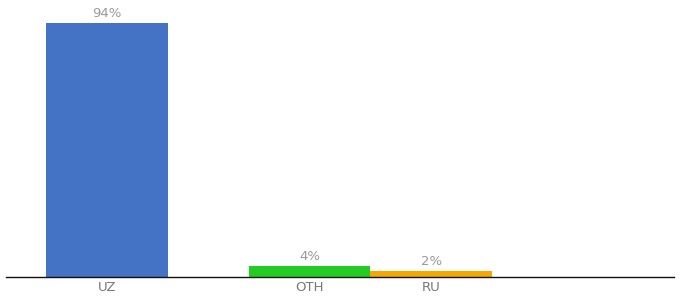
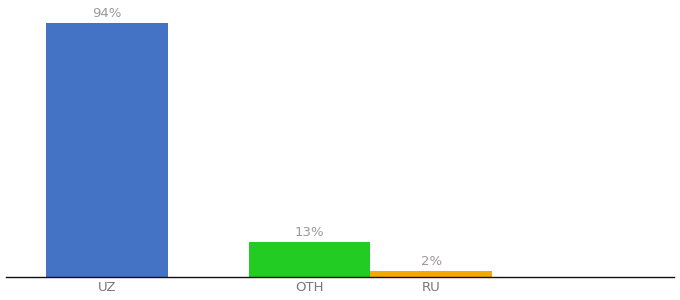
OTH: 4% -> 13%
